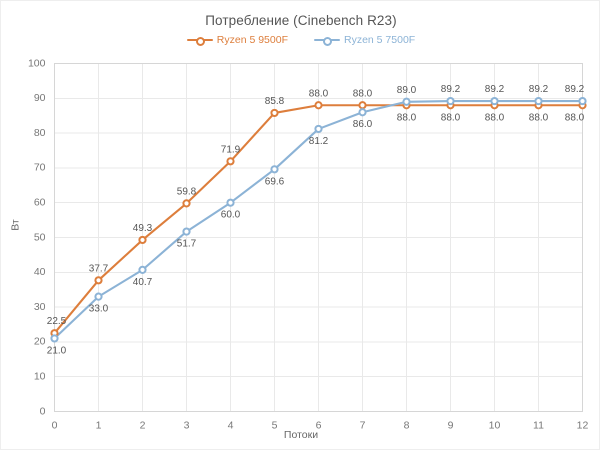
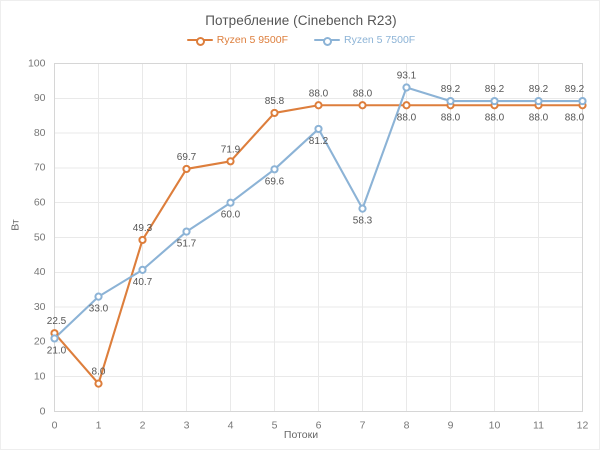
Ryzen 5 9500F/1: 37.7 -> 8.0
Ryzen 5 9500F/3: 59.8 -> 69.7
Ryzen 5 7500F/7: 86.0 -> 58.3
Ryzen 5 7500F/8: 89.0 -> 93.1
